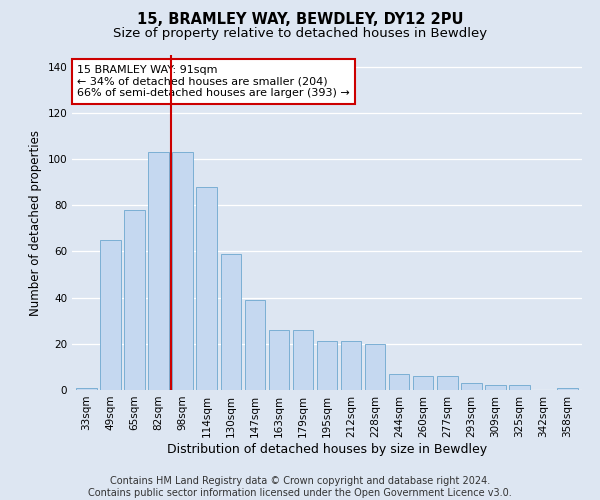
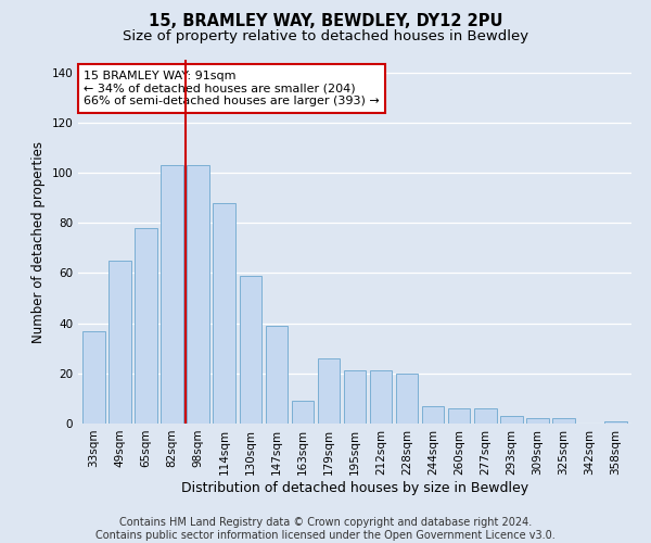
33sqm: 1 -> 37
163sqm: 26 -> 9
